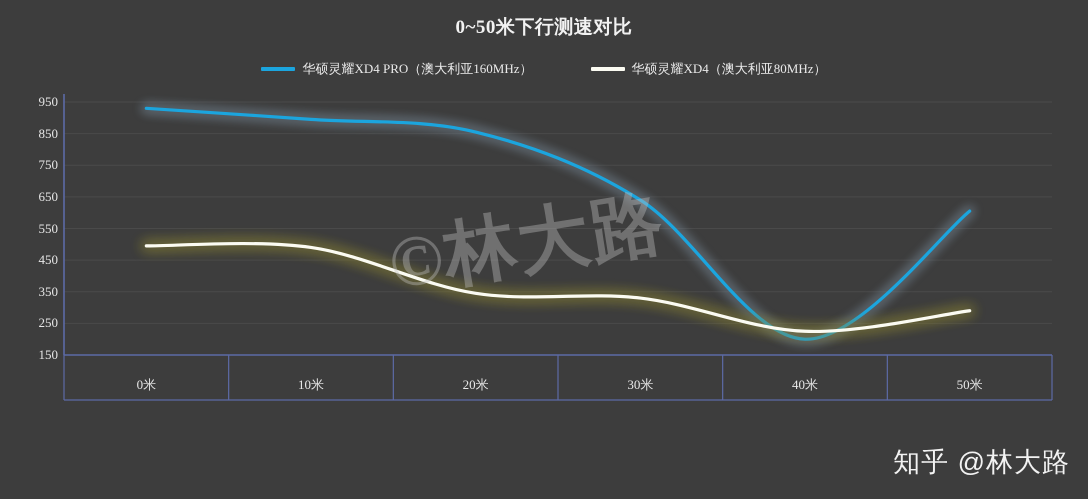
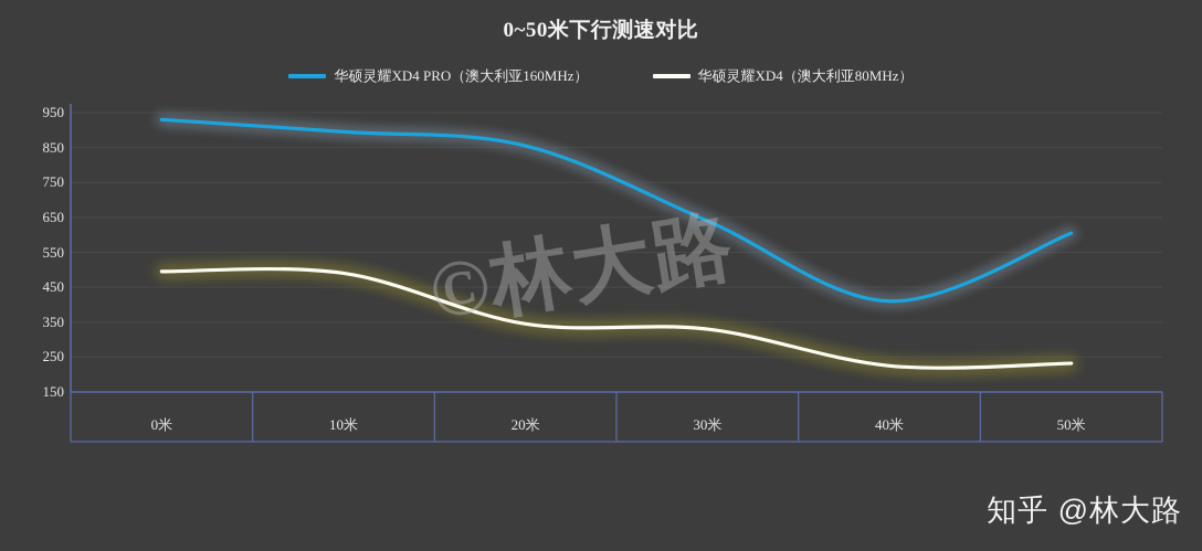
华硕灵耀XD4 PRO（澳大利亚160MHz）/40米: 200 -> 410
华硕灵耀XD4（澳大利亚80MHz）/50米: 290 -> 230
